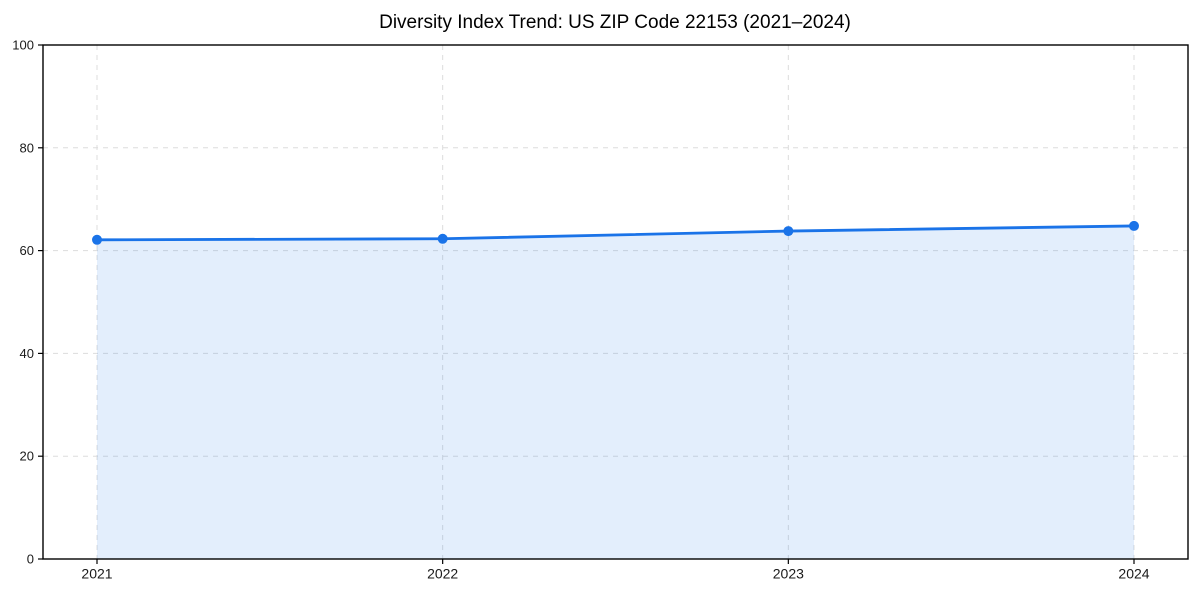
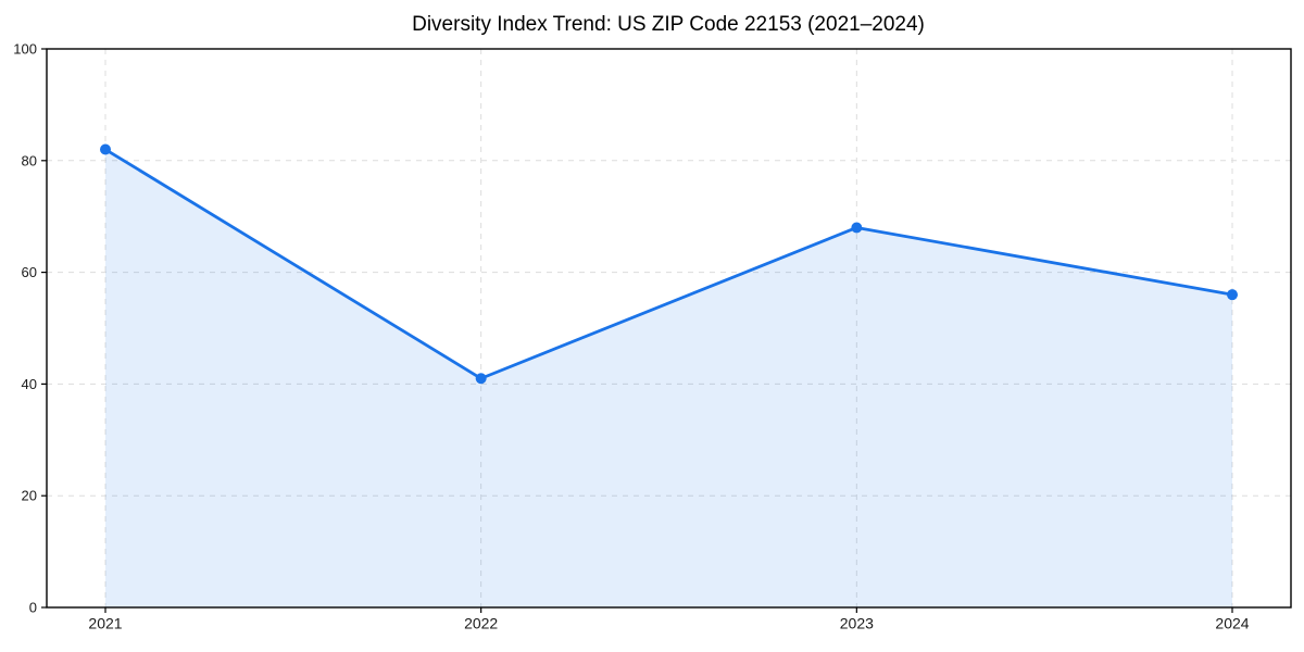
2021: 62 -> 82
2022: 62 -> 41
2023: 64 -> 68
2024: 65 -> 56
